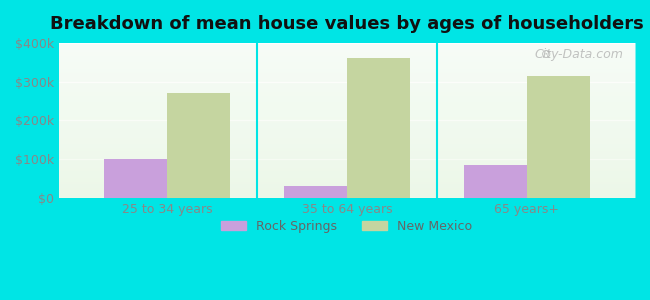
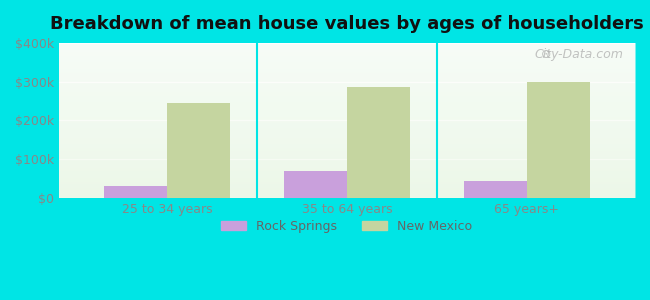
Rock Springs/25 to 34 years: $100k -> $30k
New Mexico/25 to 34 years: $270k -> $245k
Rock Springs/35 to 64 years: $30k -> $70k
New Mexico/35 to 64 years: $360k -> $285k
Rock Springs/65 years+: $85k -> $45k
New Mexico/65 years+: $315k -> $300k
